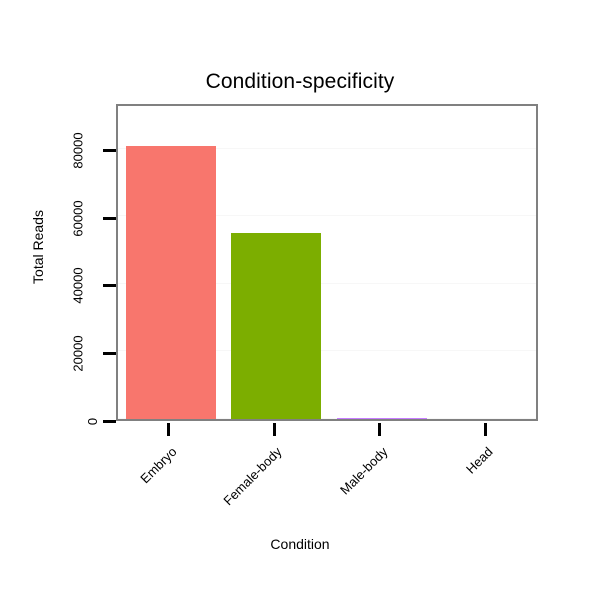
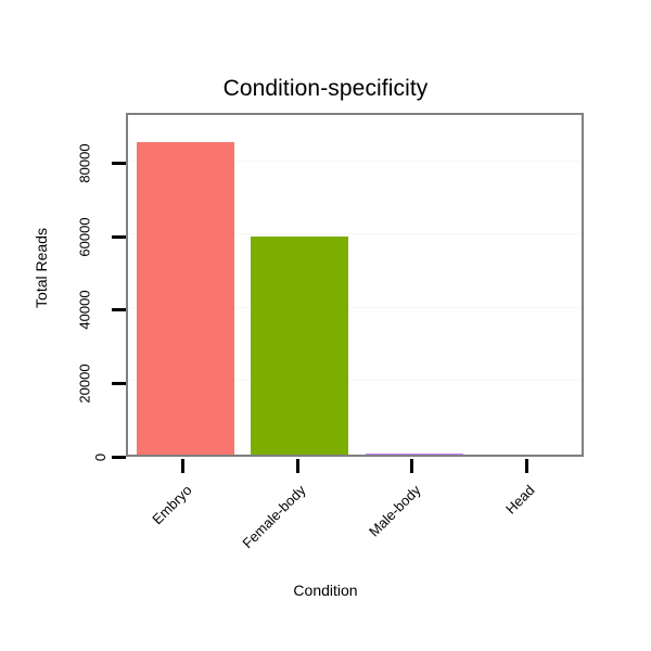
Embryo: 81000 -> 85000
Female-body: 55000 -> 59000
